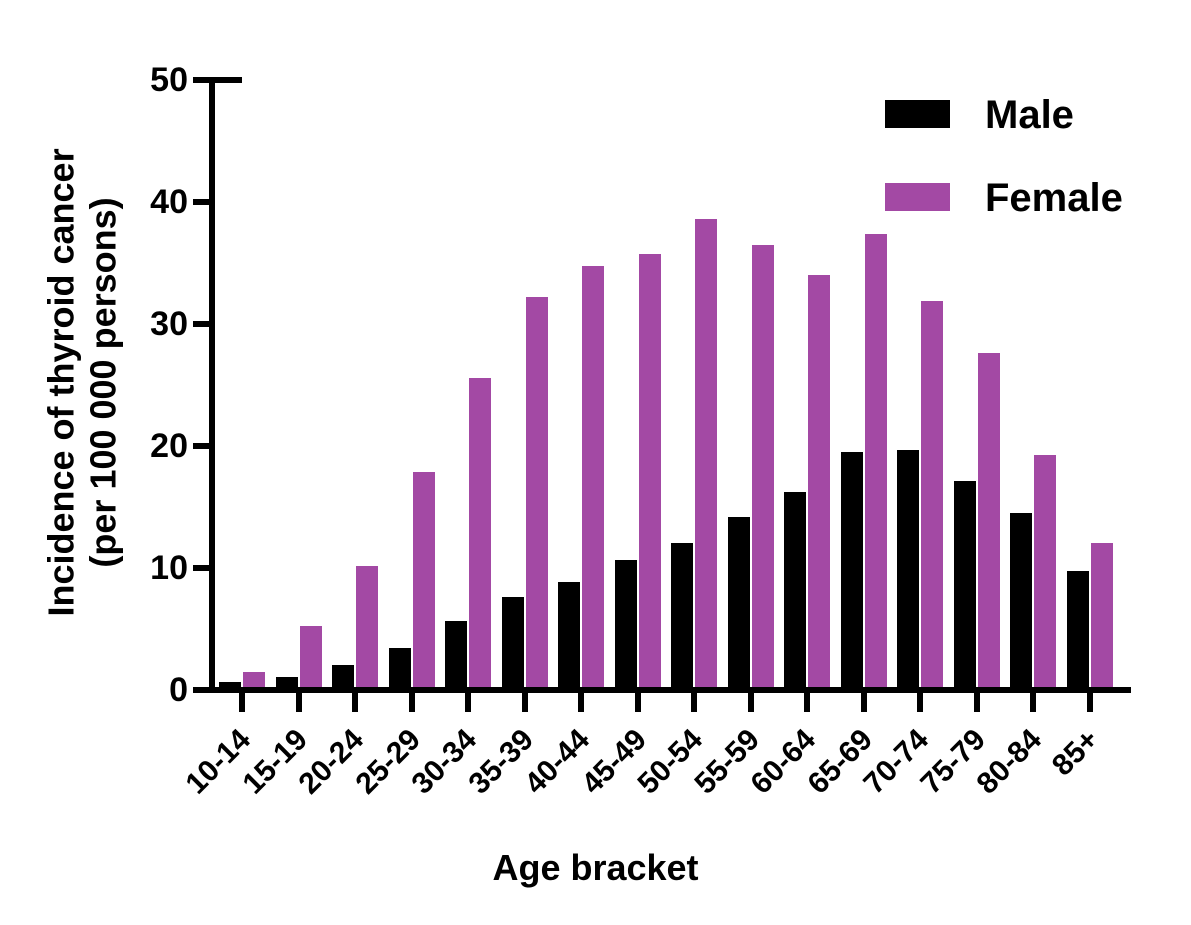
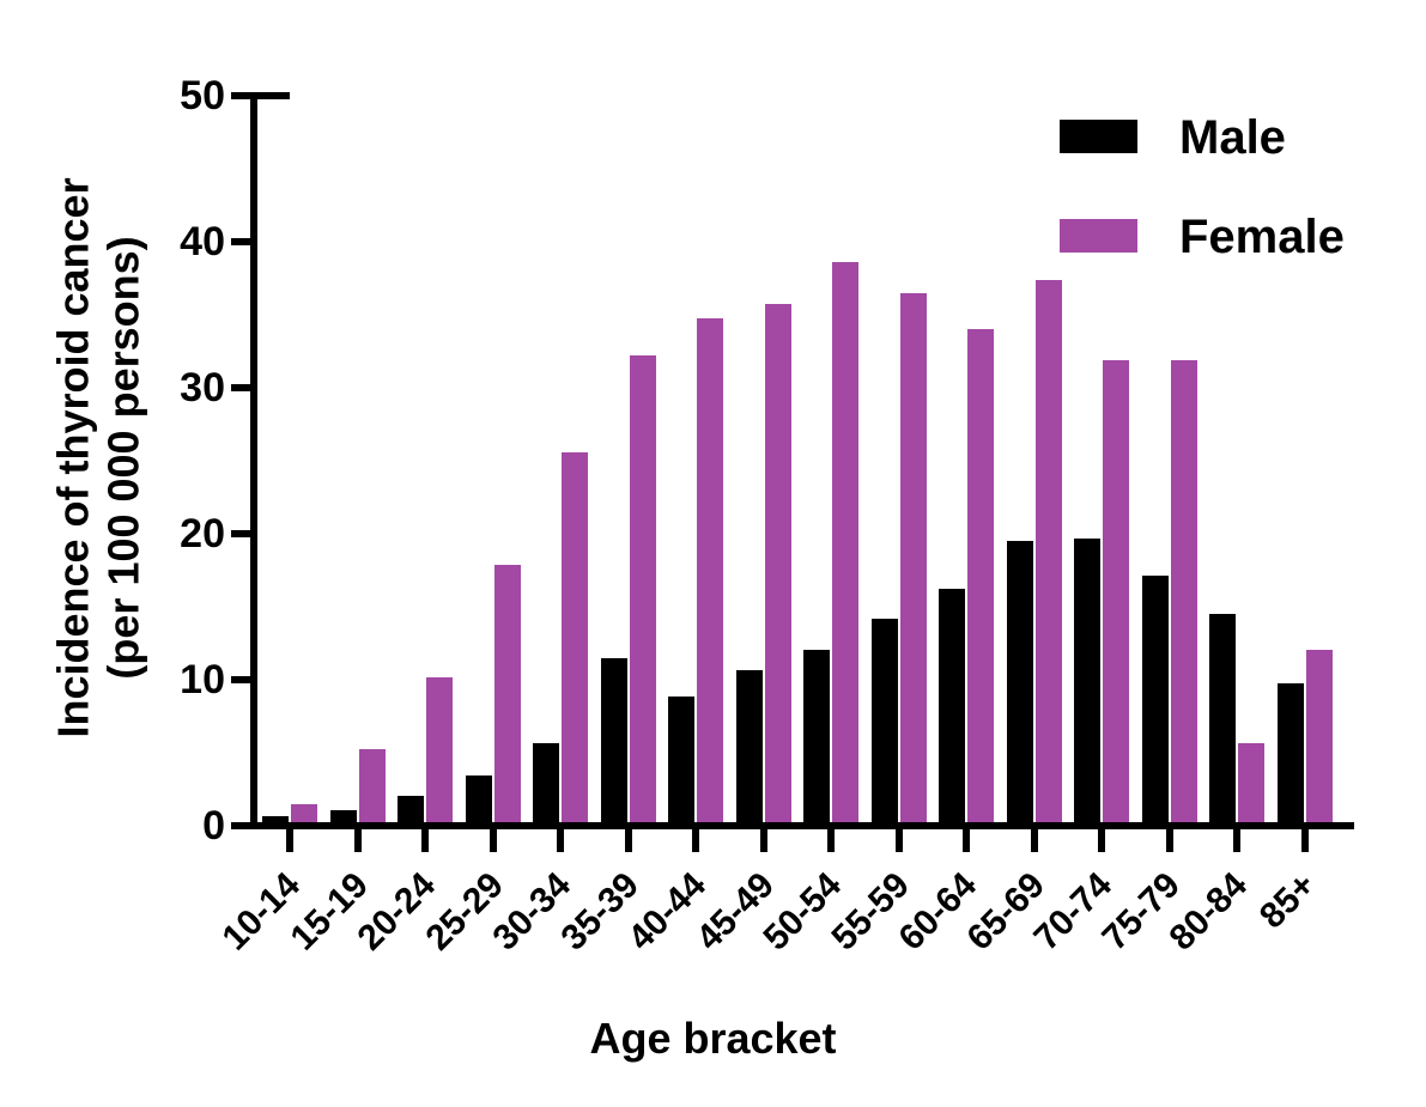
Male/35-39: 7.4 -> 11.2
Female/75-79: 27.4 -> 31.6
Female/80-84: 19.0 -> 5.4
